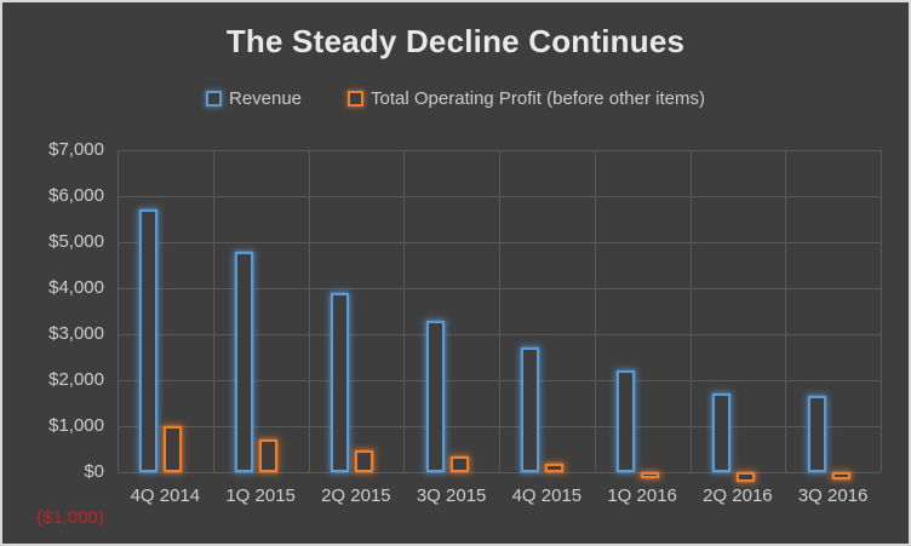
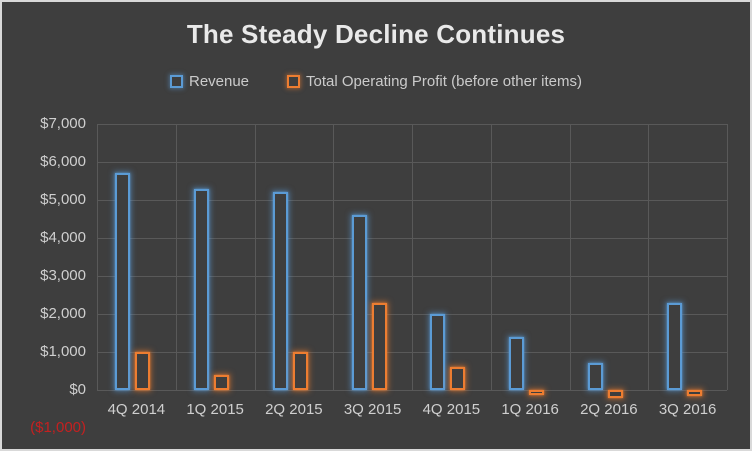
Revenue/1Q 2015: $4800 -> $5300
Total Operating Profit (before other items)/1Q 2015: $700 -> $400
Revenue/2Q 2015: $3900 -> $5200
Total Operating Profit (before other items)/2Q 2015: $500 -> $1000
Revenue/3Q 2015: $3300 -> $4600
Total Operating Profit (before other items)/3Q 2015: $400 -> $2300
Revenue/4Q 2015: $2700 -> $2000
Total Operating Profit (before other items)/4Q 2015: $200 -> $600
Revenue/1Q 2016: $2200 -> $1400
Revenue/2Q 2016: $1700 -> $700
Revenue/3Q 2016: $1600 -> $2300
